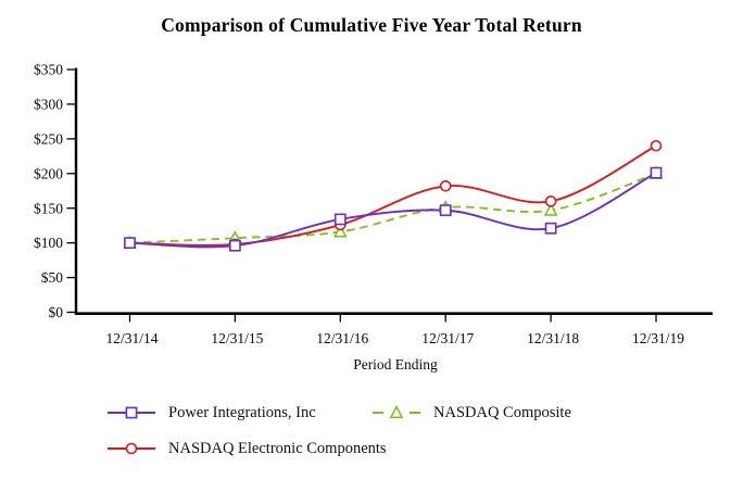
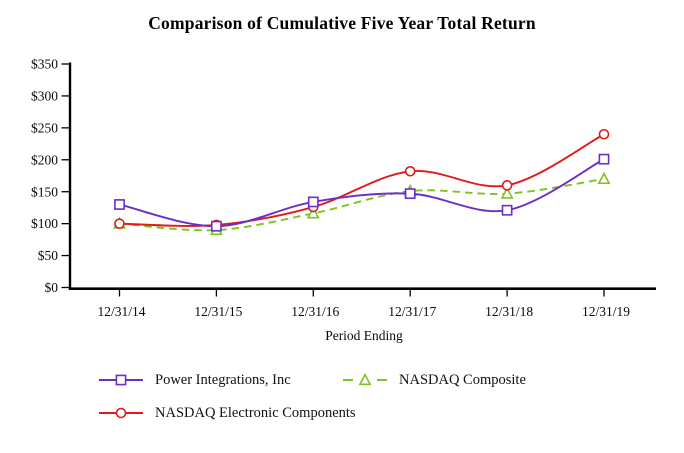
Power Integrations, Inc/12/31/14: $100 -> $130
NASDAQ Composite/12/31/15: $110 -> $90
NASDAQ Composite/12/31/19: $200 -> $170
